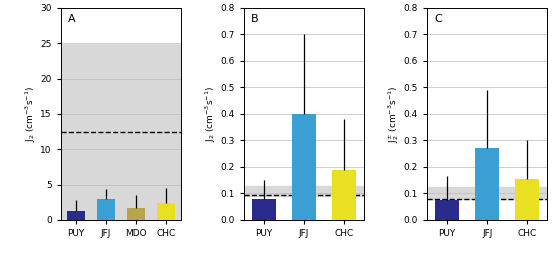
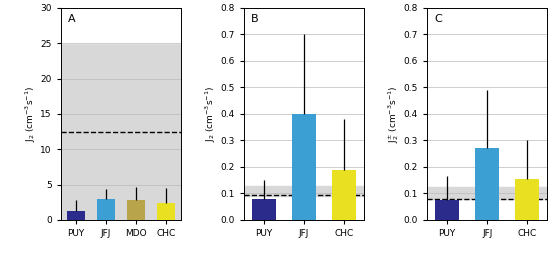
MDO: 1.7 -> 2.8
